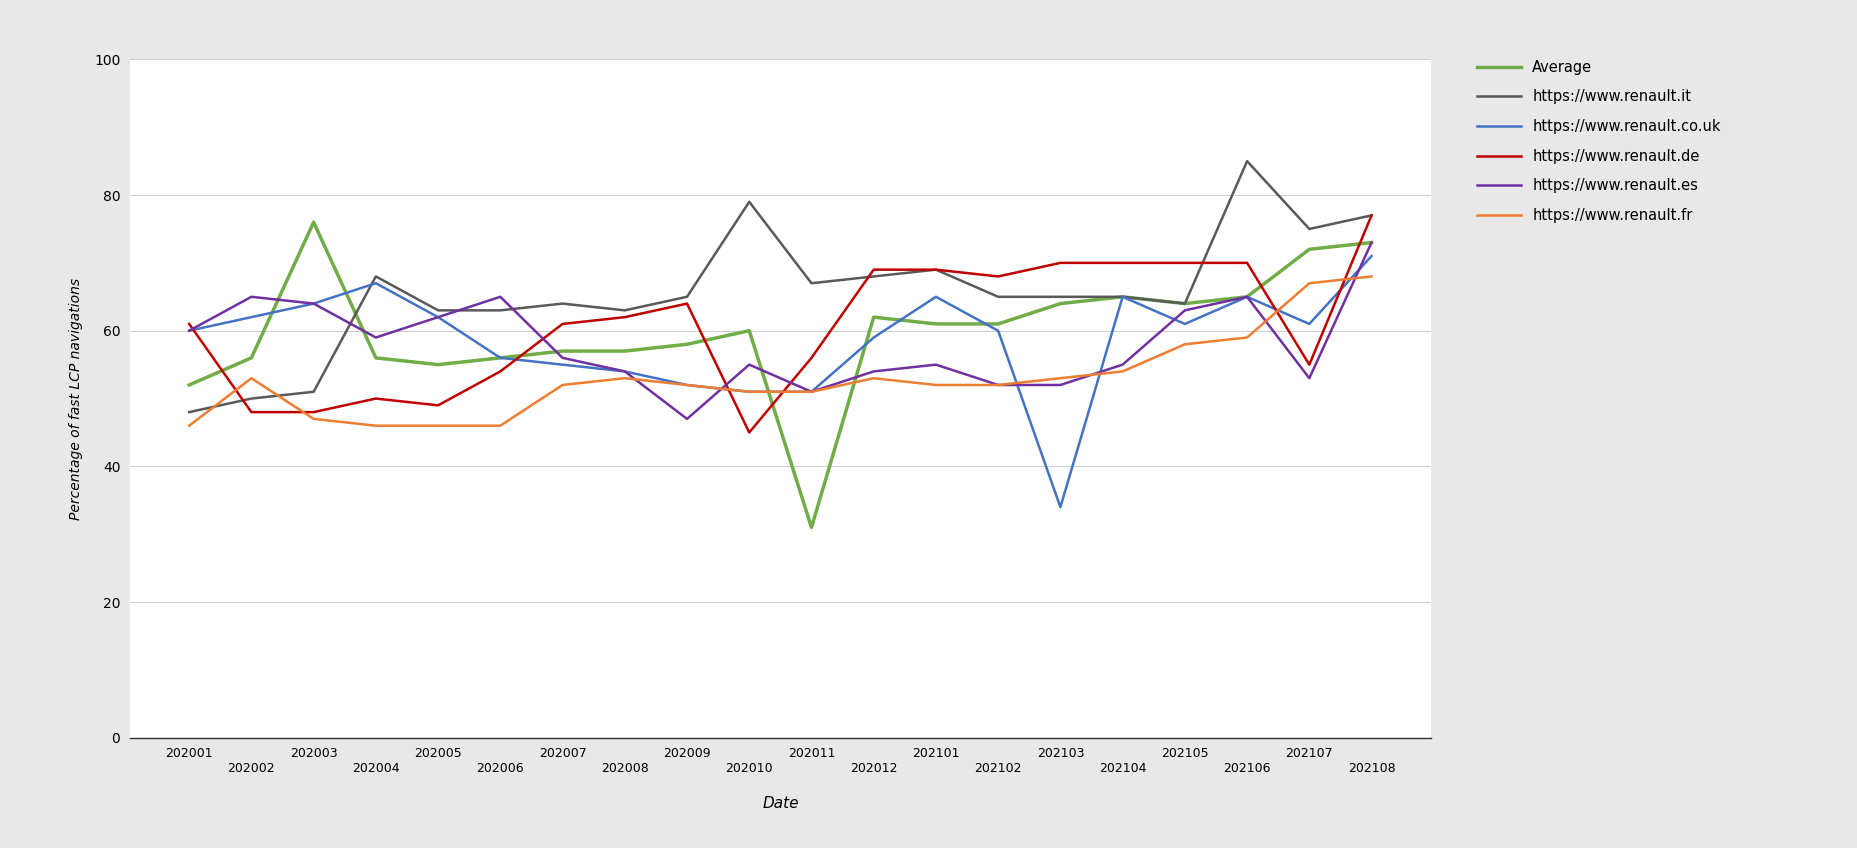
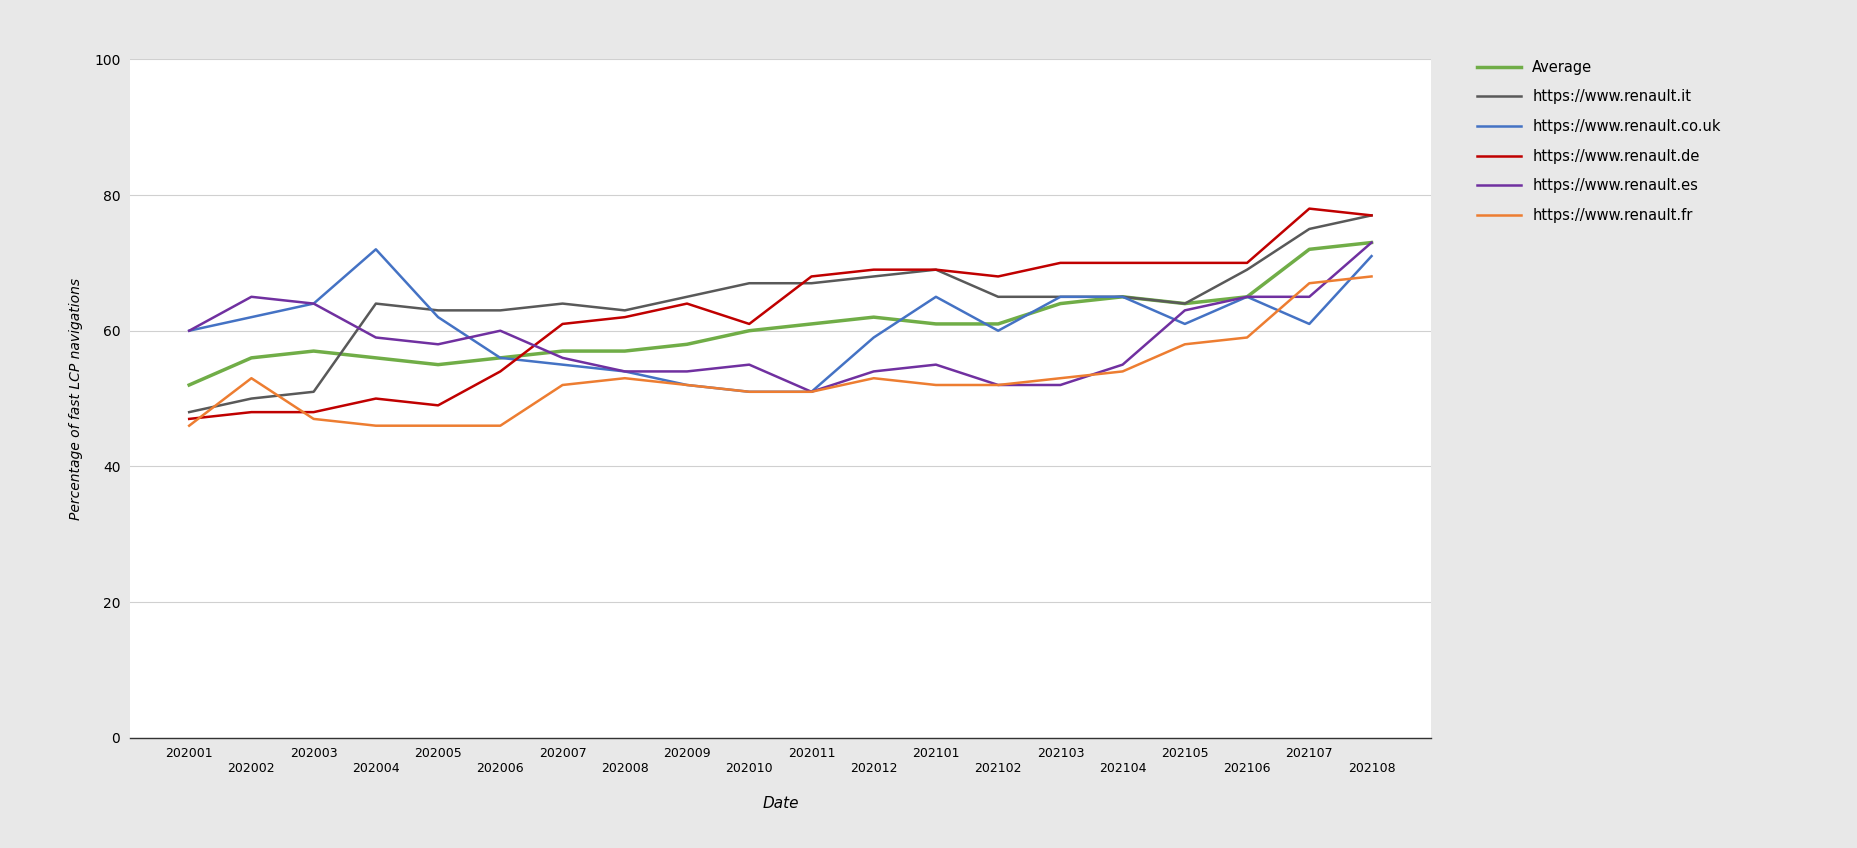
https://www.renault.de/202001: 61 -> 47
Average/202003: 76 -> 57
https://www.renault.it/202004: 68 -> 64
https://www.renault.co.uk/202004: 67 -> 72
https://www.renault.es/202005: 62 -> 58
https://www.renault.es/202006: 65 -> 60
https://www.renault.es/202009: 47 -> 54
https://www.renault.it/202010: 79 -> 67
https://www.renault.de/202010: 45 -> 61
Average/202011: 31 -> 61
https://www.renault.de/202011: 56 -> 68
https://www.renault.co.uk/202103: 34 -> 65
https://www.renault.it/202106: 85 -> 69
https://www.renault.de/202107: 55 -> 78
https://www.renault.es/202107: 53 -> 65
